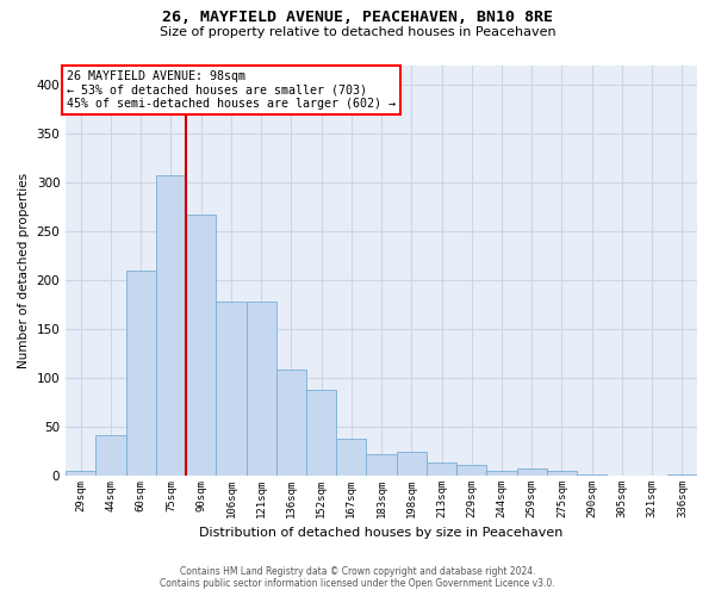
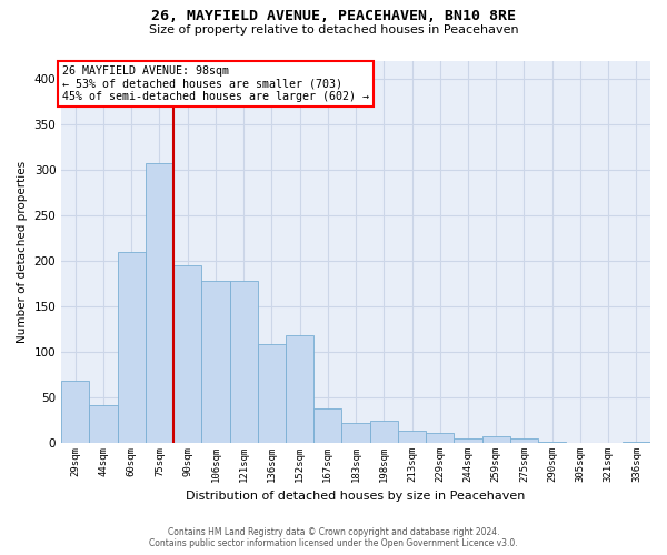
29sqm: 5 -> 68
90sqm: 268 -> 196
152sqm: 88 -> 118
